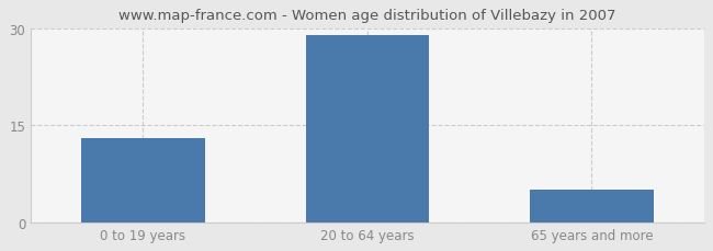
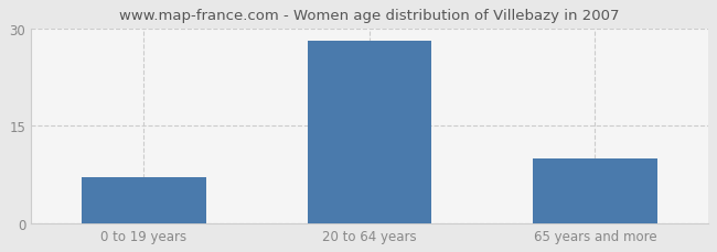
0 to 19 years: 13 -> 7
20 to 64 years: 29 -> 28
65 years and more: 5 -> 10
